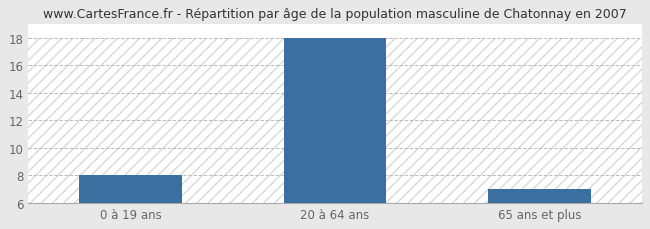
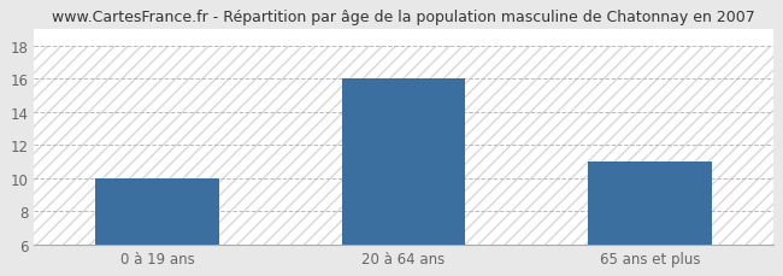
0 à 19 ans: 8 -> 10
20 à 64 ans: 18 -> 16
65 ans et plus: 7 -> 11
